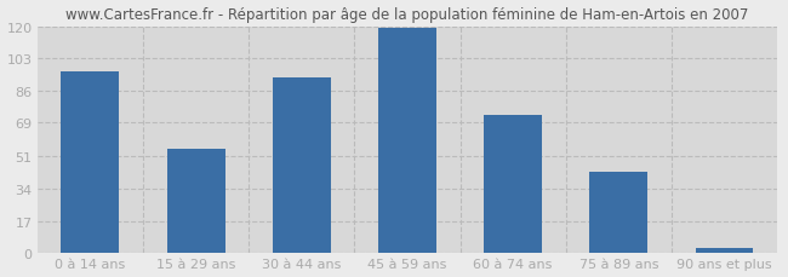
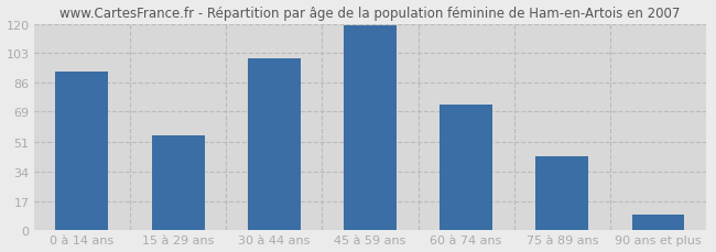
0 à 14 ans: 96 -> 92
30 à 44 ans: 93 -> 100
90 ans et plus: 3 -> 9
